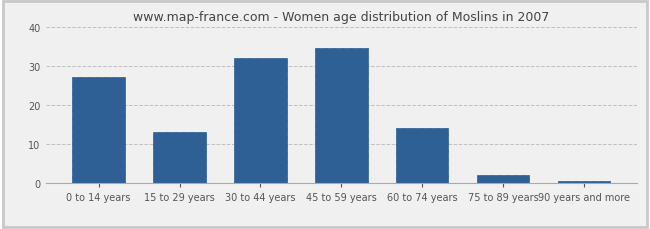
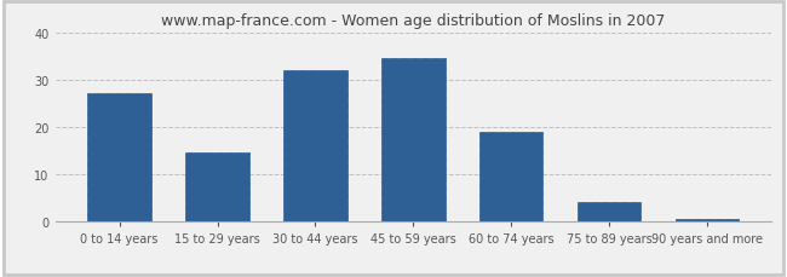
15 to 29 years: 13.0 -> 14.5
60 to 74 years: 14.0 -> 19.0
75 to 89 years: 2.0 -> 4.0
